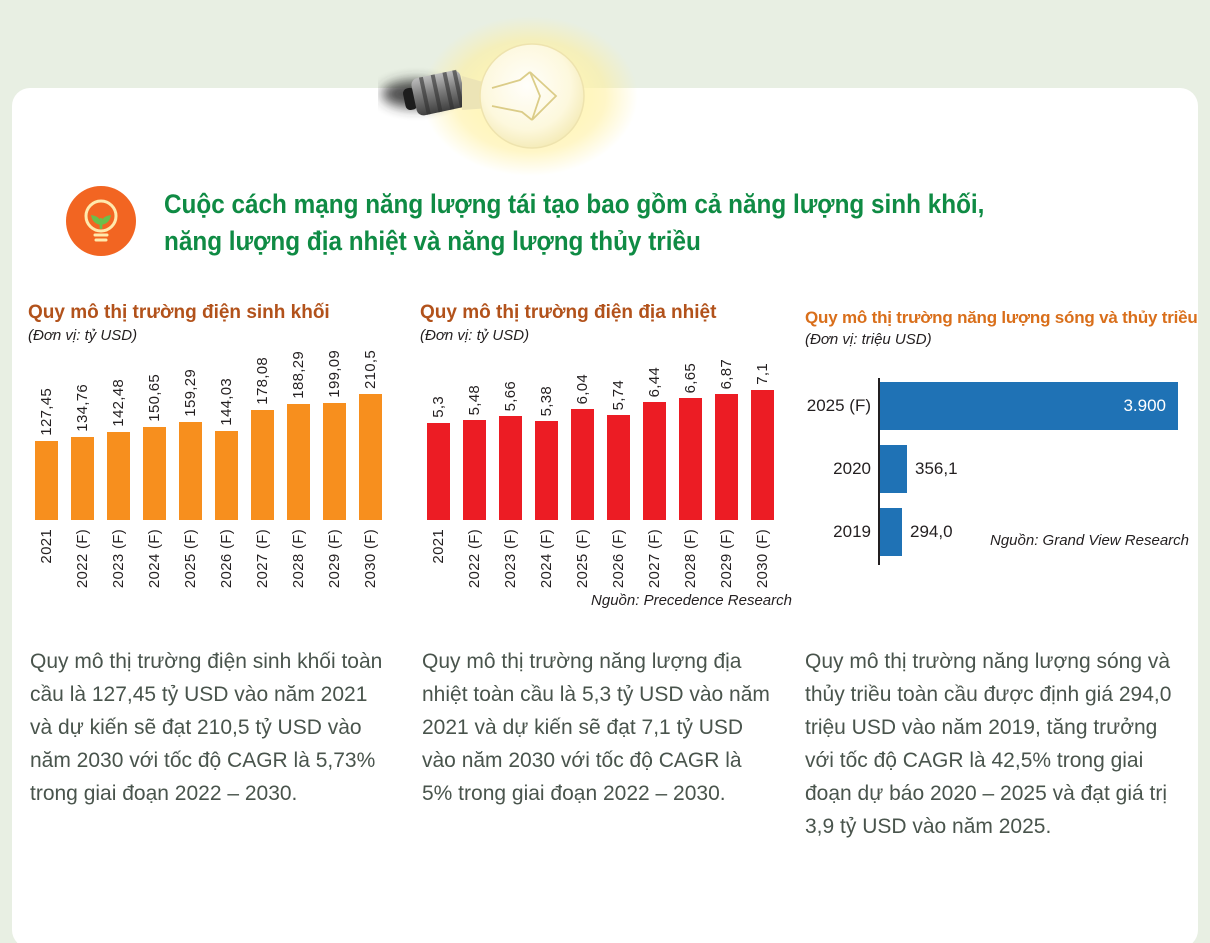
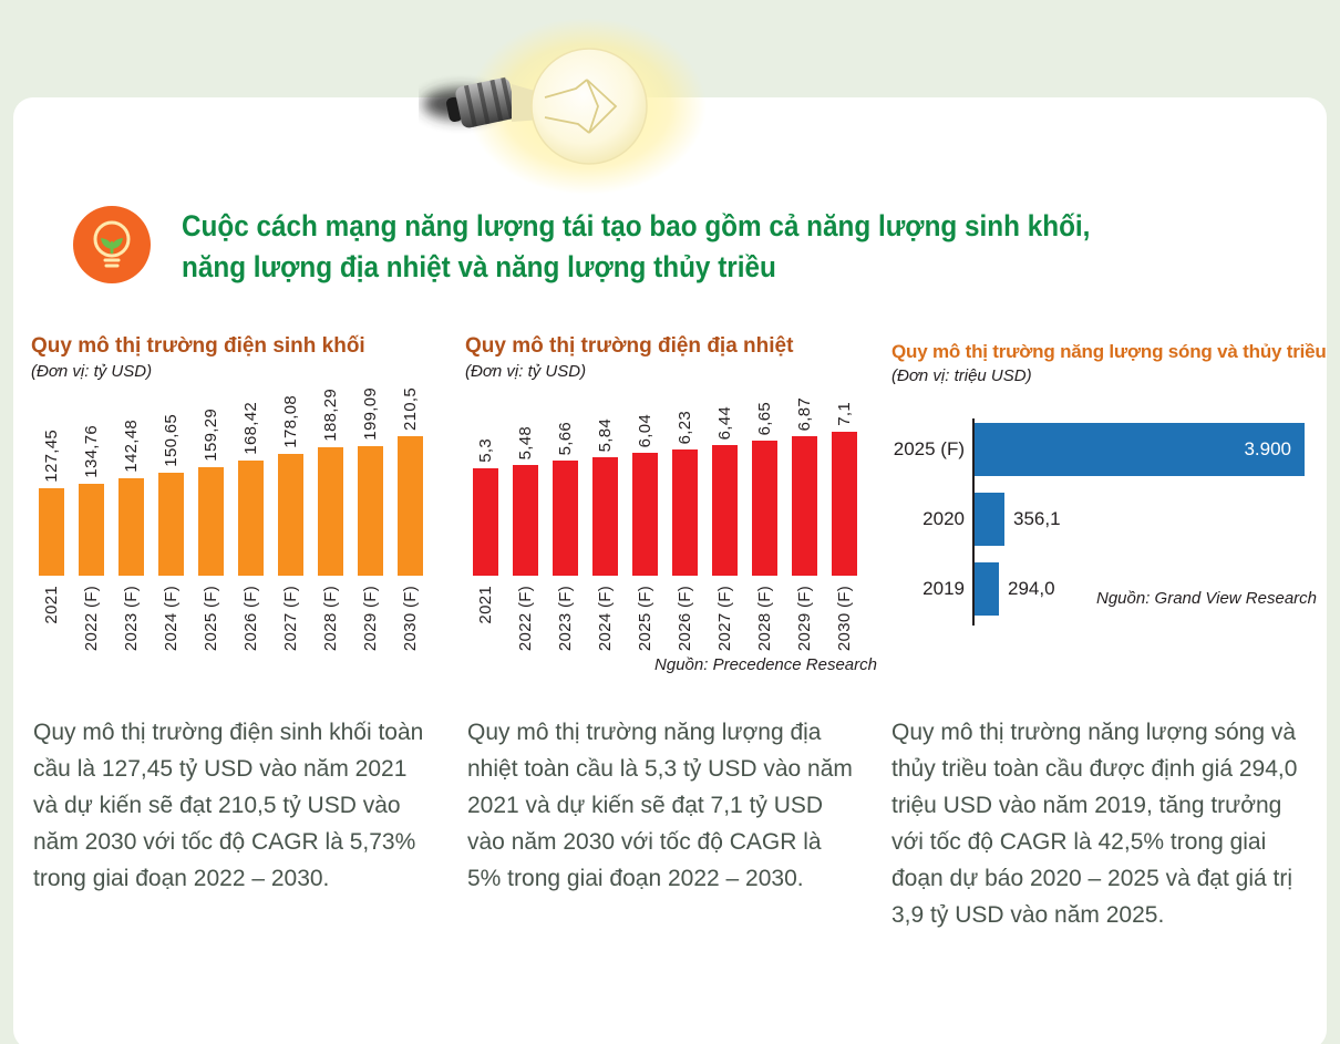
Quy mô thị trường điện sinh khối/2026 (F): 144,03 -> 168,42
Quy mô thị trường điện địa nhiệt/2024 (F): 5,38 -> 5,84
Quy mô thị trường điện địa nhiệt/2026 (F): 5,74 -> 6,23
